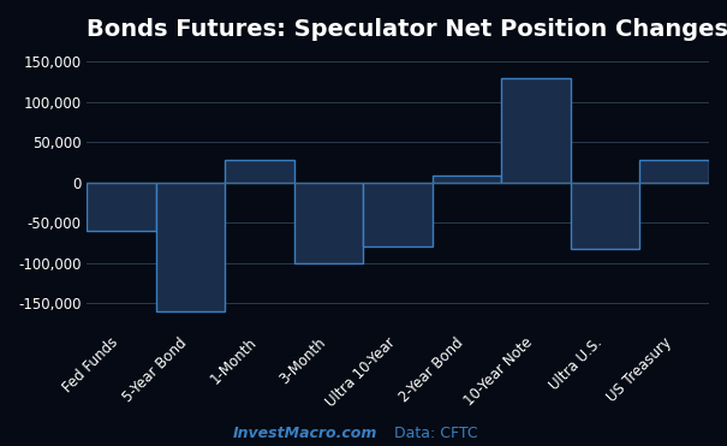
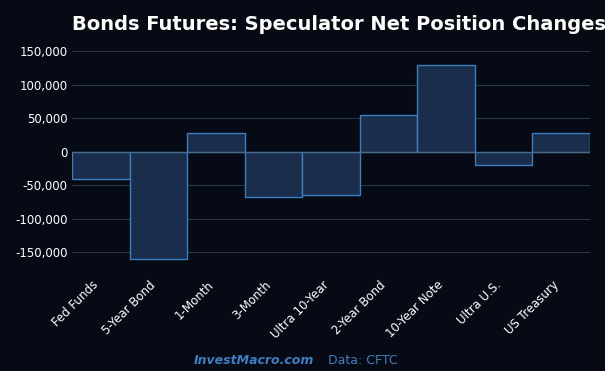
Fed Funds: -60,000 -> -40,000
3-Month: -100,000 -> -68,000
Ultra 10-Year: -80,000 -> -65,000
2-Year Bond: 8,000 -> 55,000
Ultra U.S.: -82,000 -> -20,000
